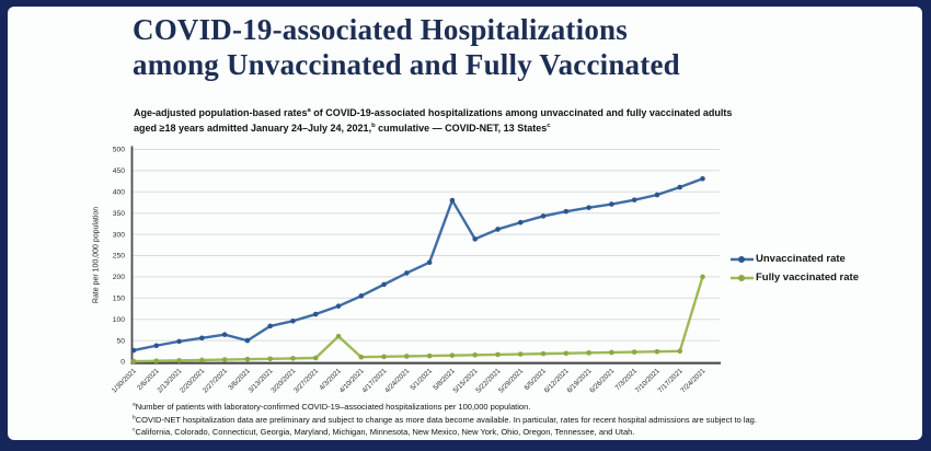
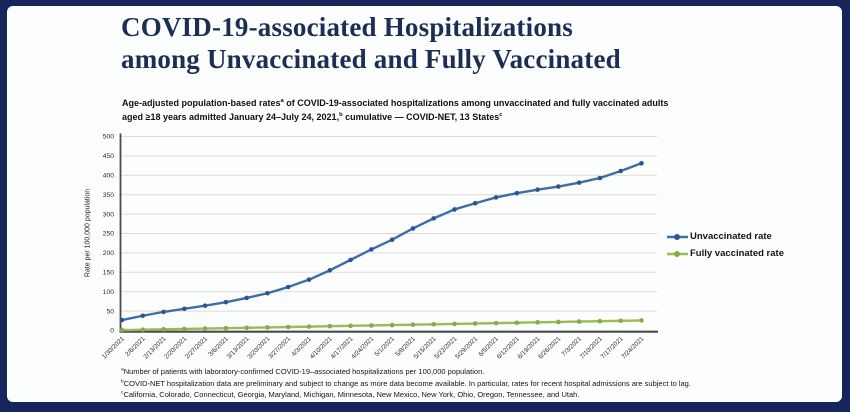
Unvaccinated rate/3/6/2021: 50 -> 70
Fully vaccinated rate/4/3/2021: 60 -> 10
Unvaccinated rate/5/8/2021: 380 -> 260
Fully vaccinated rate/7/24/2021: 200 -> 30
